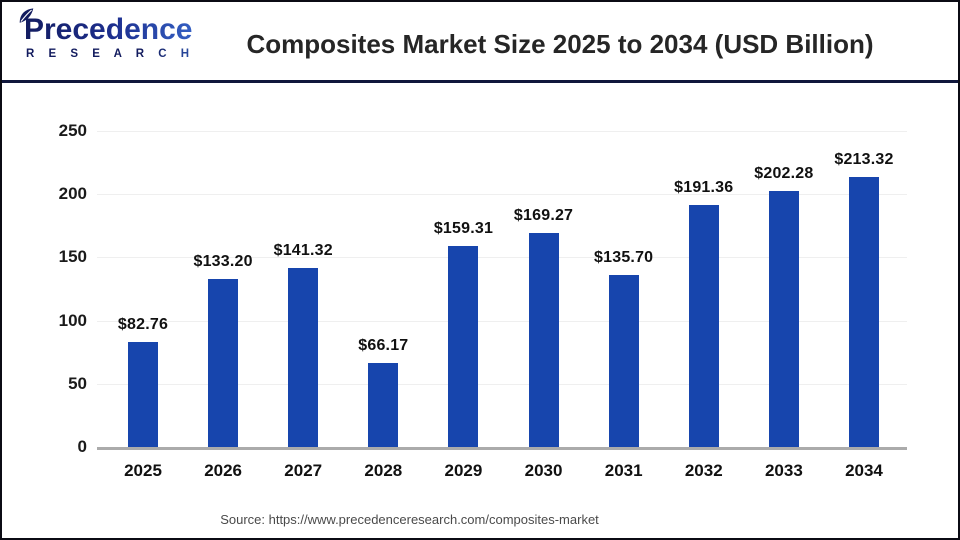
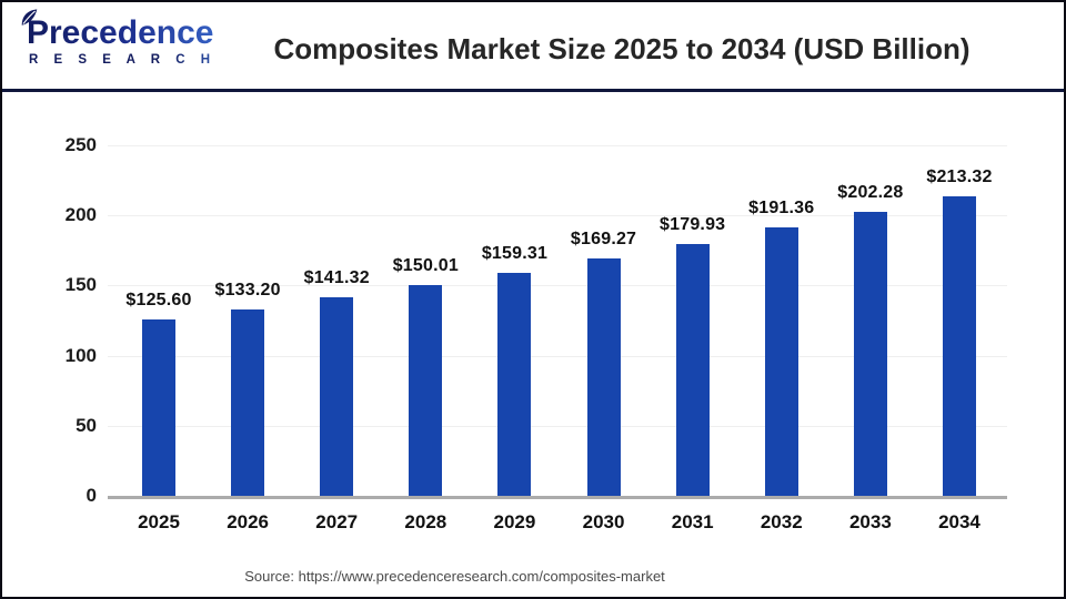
2025: $82.76 -> $125.60
2028: $66.17 -> $150.01
2031: $135.70 -> $179.93
